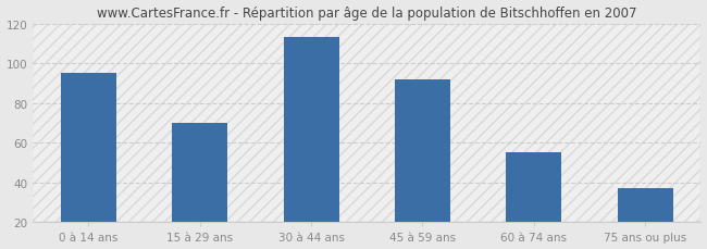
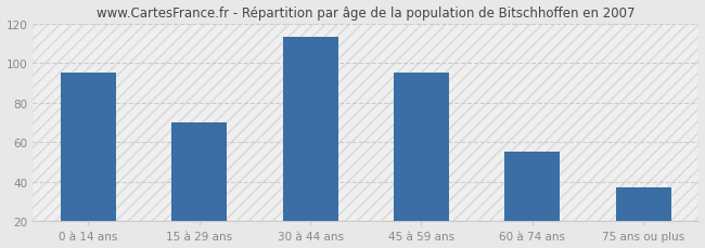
45 à 59 ans: 92 -> 95
